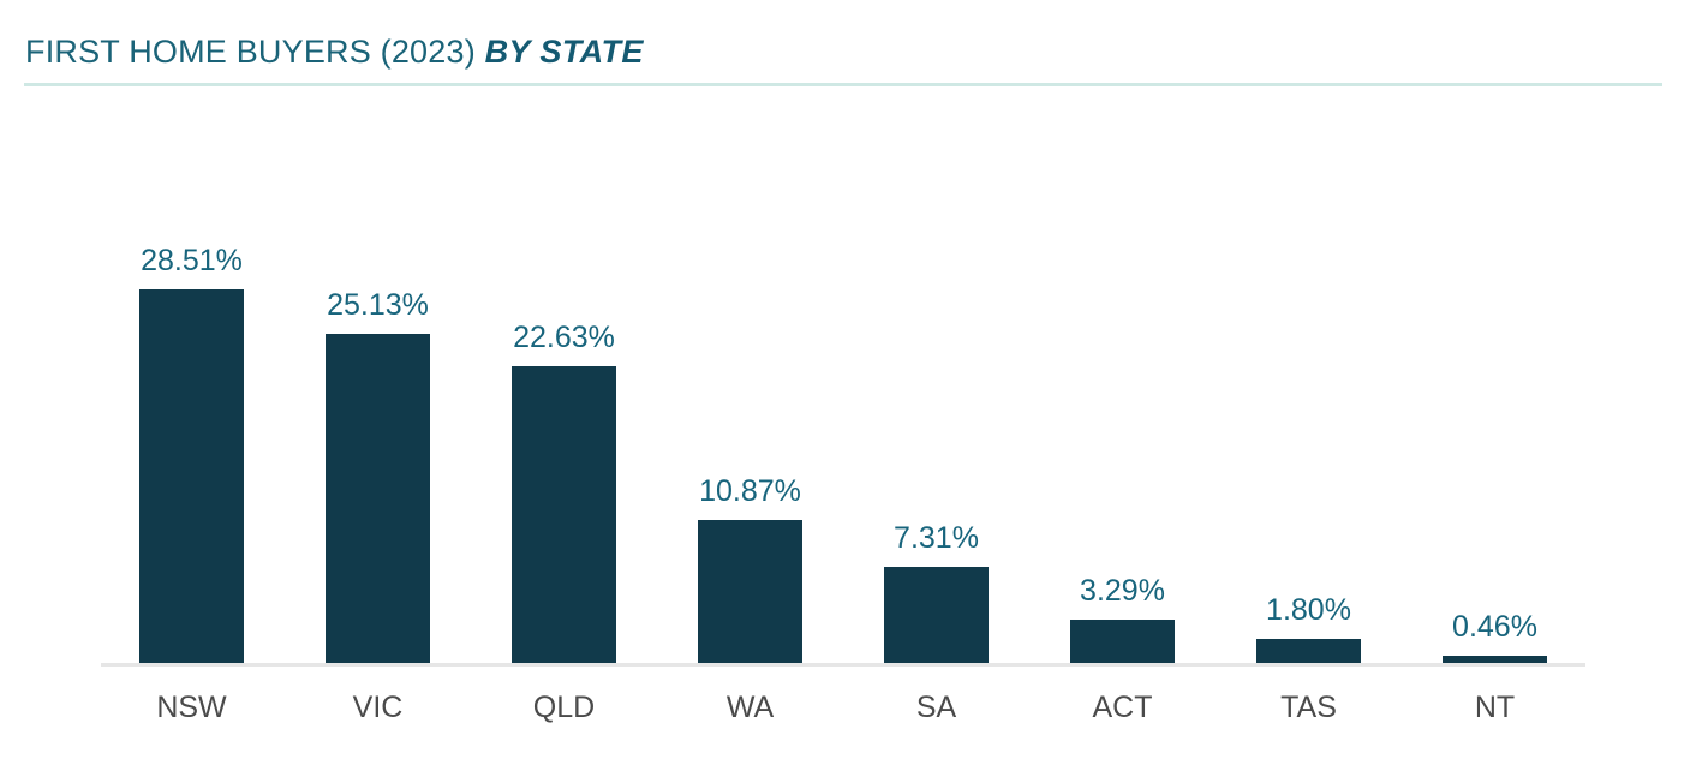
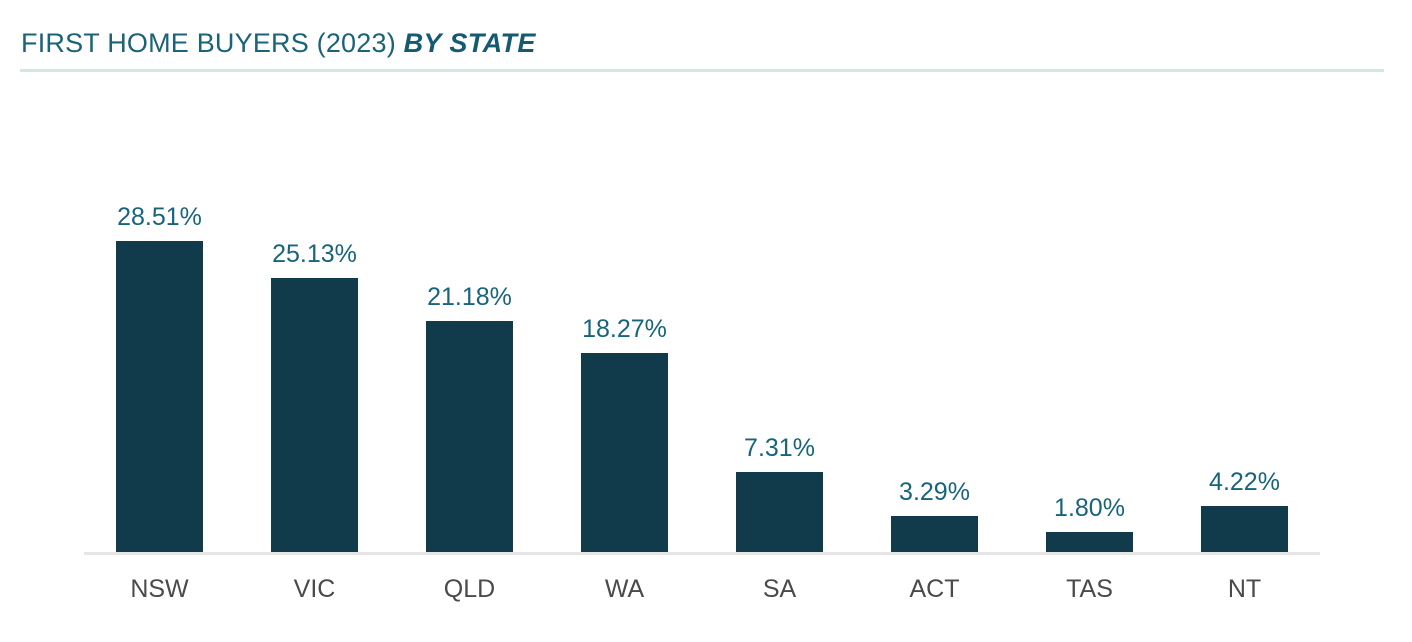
QLD: 22.63% -> 21.18%
WA: 10.87% -> 18.27%
NT: 0.46% -> 4.22%
